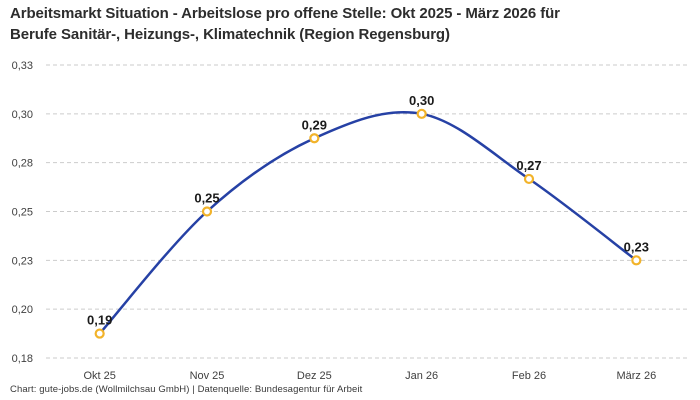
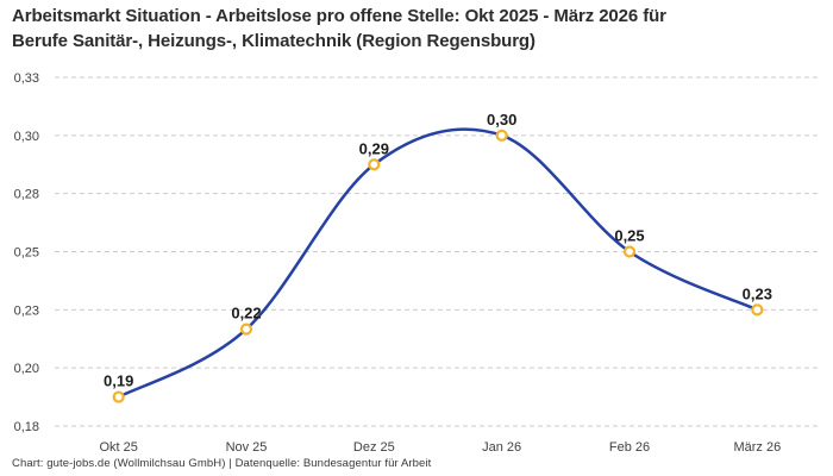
Nov 25: 0,25 -> 0,22
Feb 26: 0,27 -> 0,25
